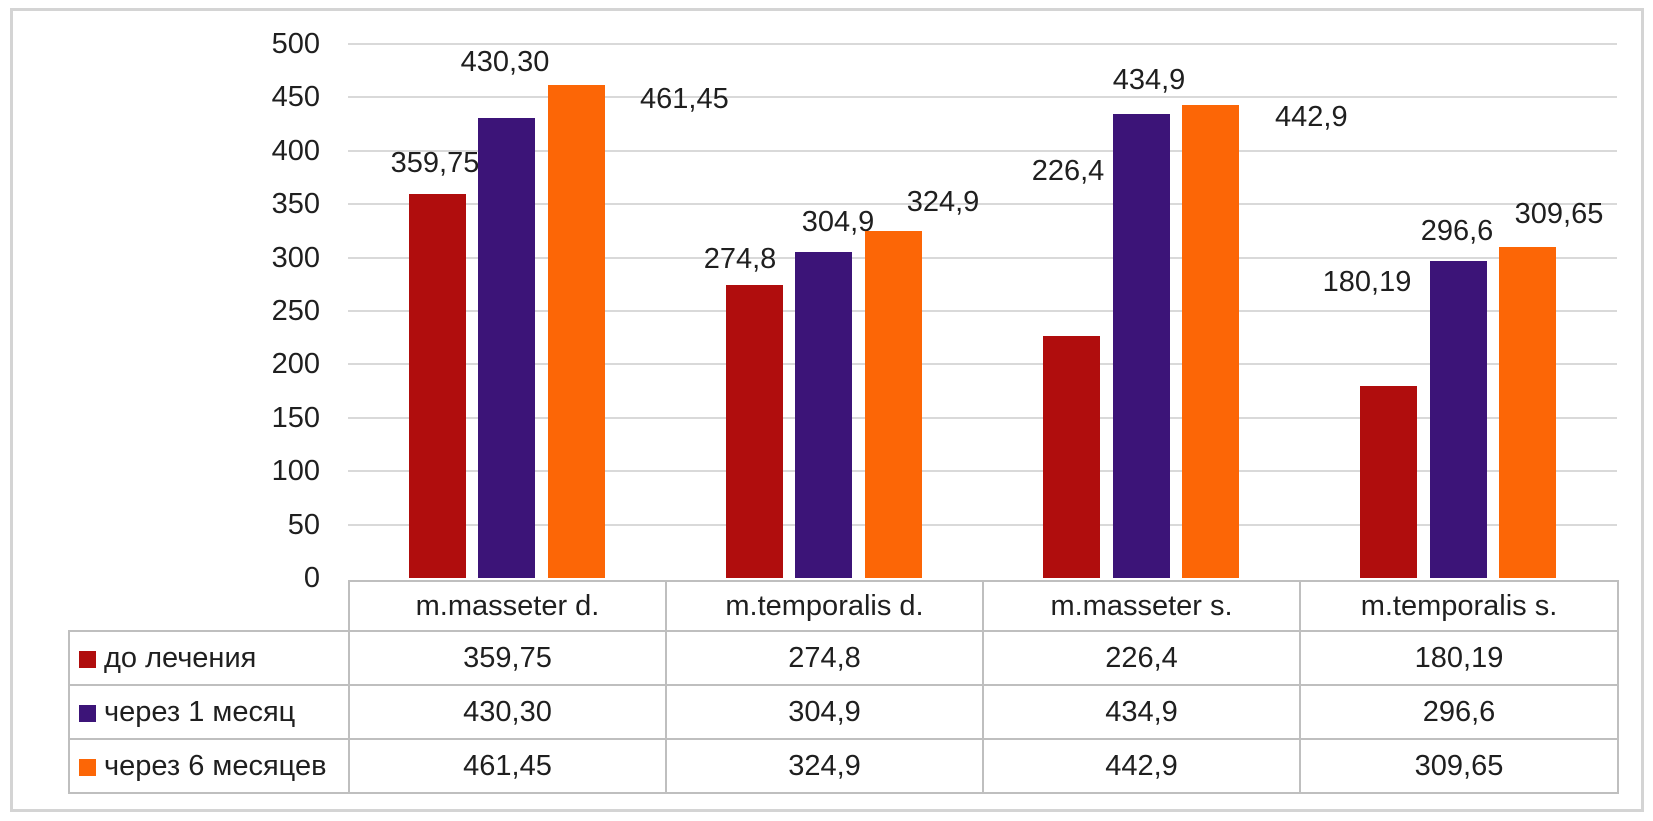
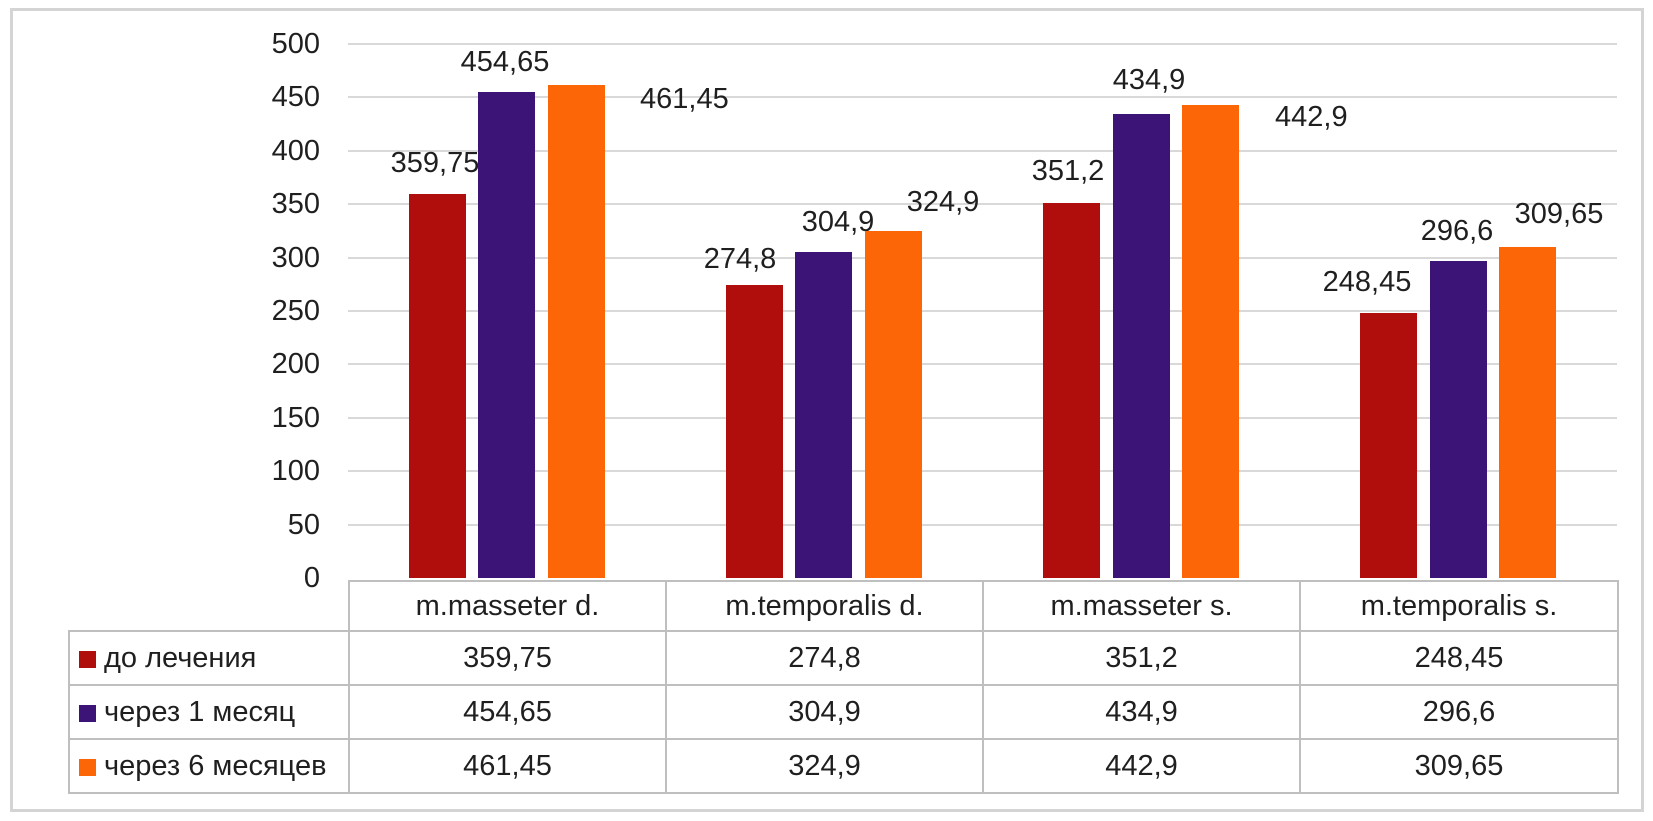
через 1 месяц/m.masseter d.: 430,30 -> 454,65
до лечения/m.masseter s.: 226,4 -> 351,2
до лечения/m.temporalis s.: 180,19 -> 248,45
